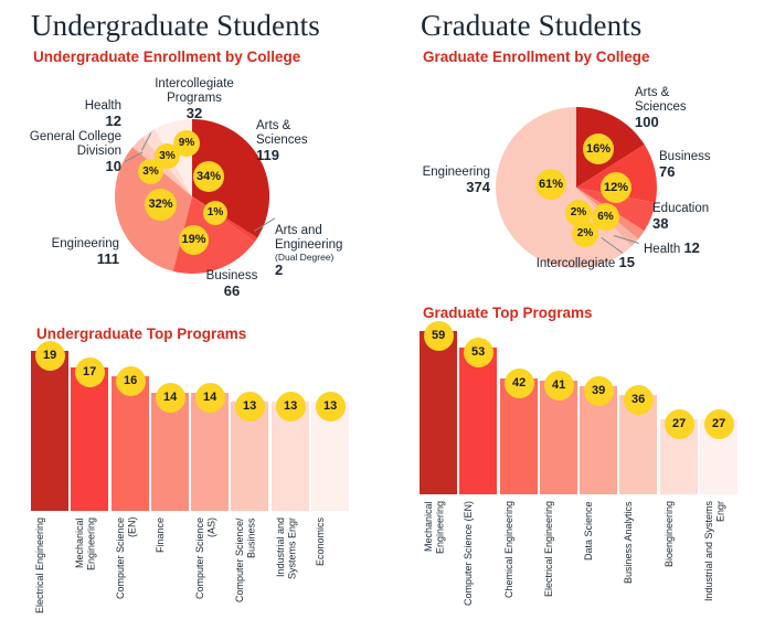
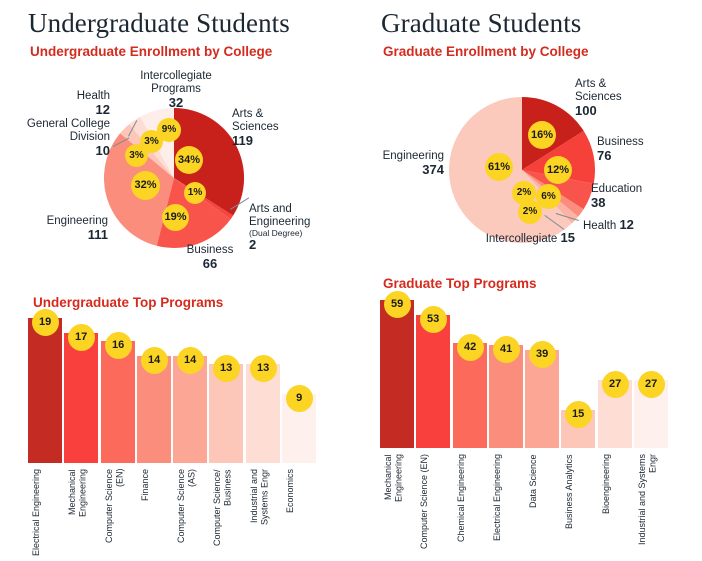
Undergraduate Top Programs/Economics: 13 -> 9
Graduate Top Programs/Business Analytics: 36 -> 15
